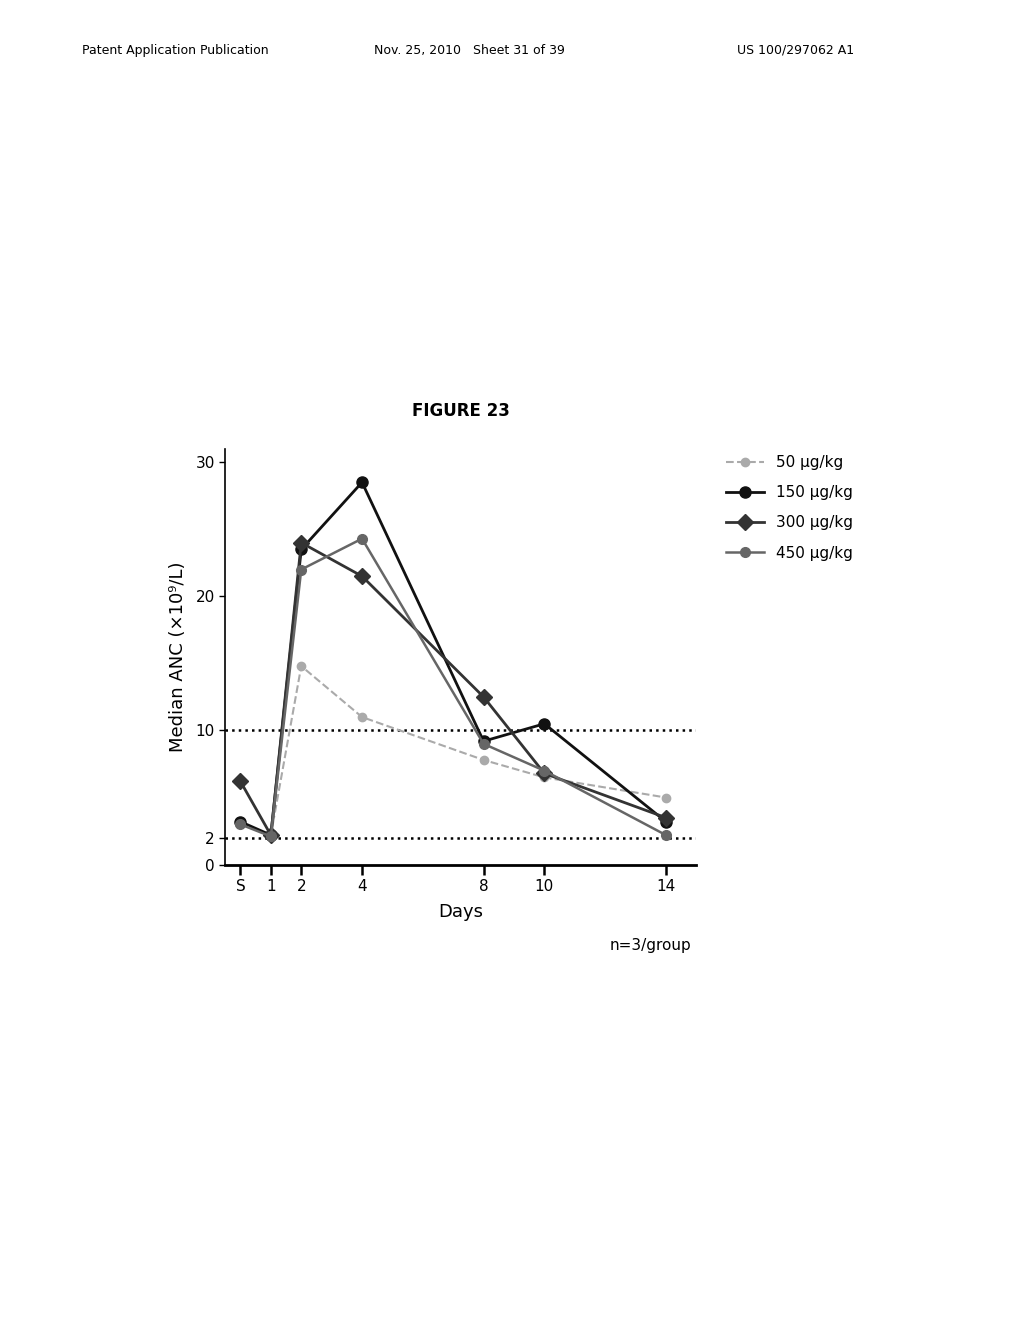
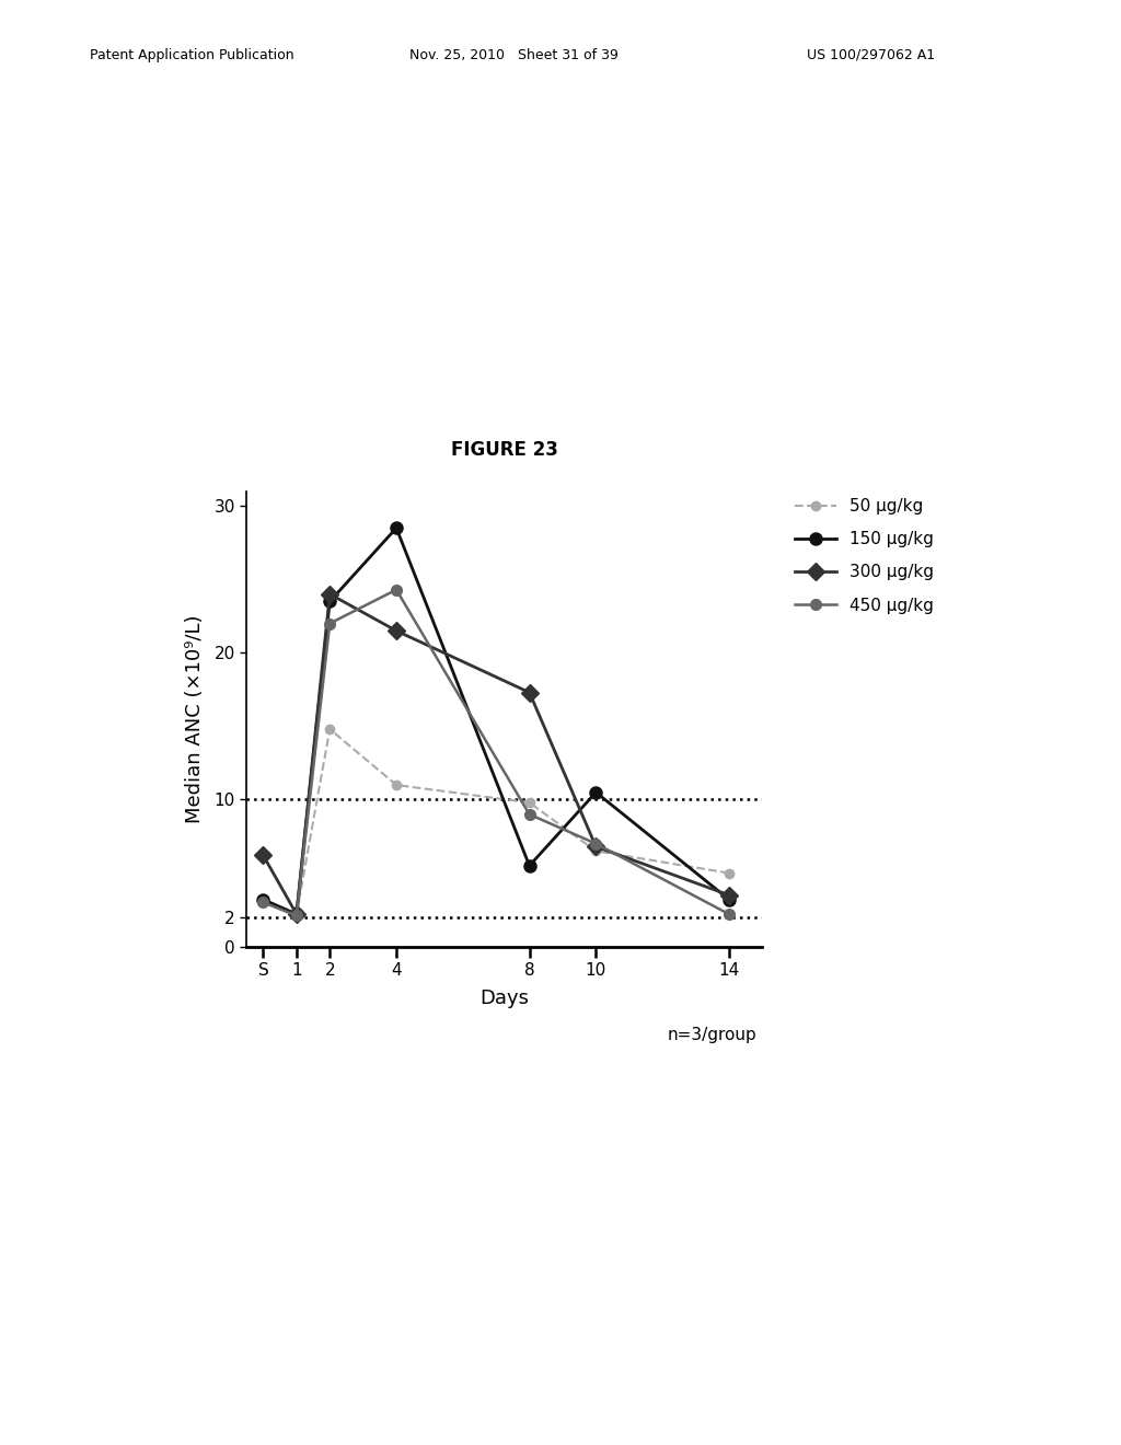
50 μg/kg/8: 7.8 -> 9.8
150 μg/kg/8: 9.2 -> 5.5
300 μg/kg/8: 12.5 -> 17.3
